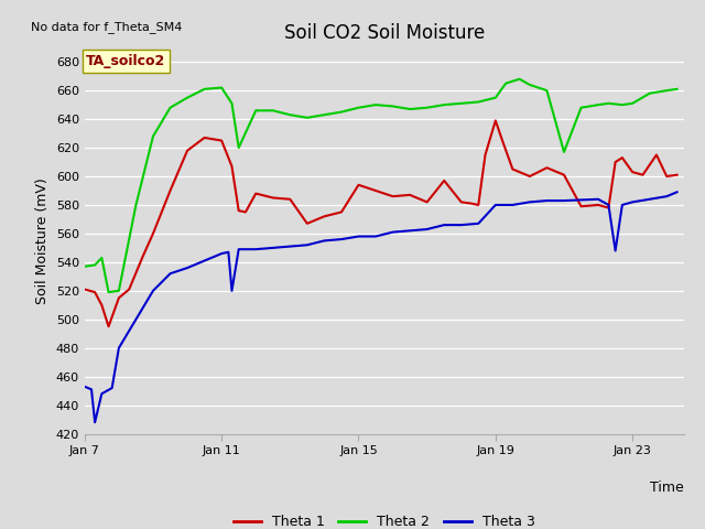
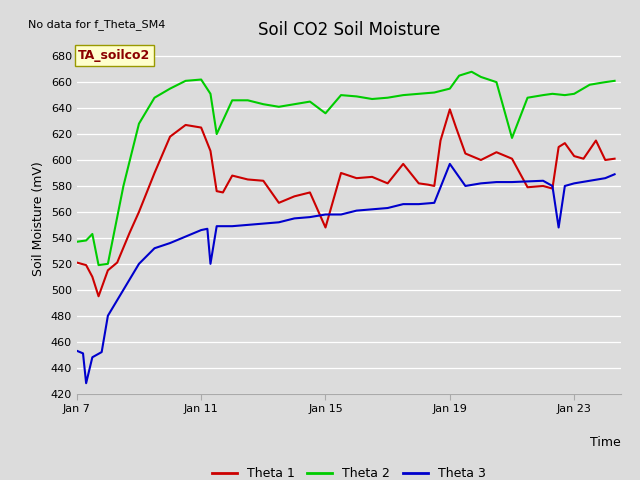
Theta 1/Jan 15: 594 -> 548
Theta 2/Jan 15: 648 -> 636
Theta 3/Jan 19: 580 -> 597
